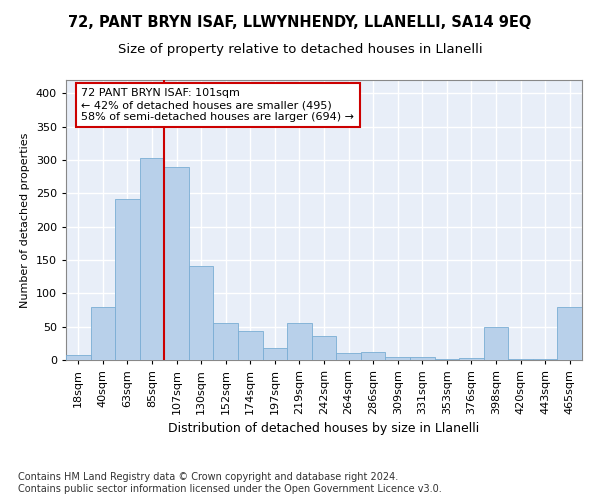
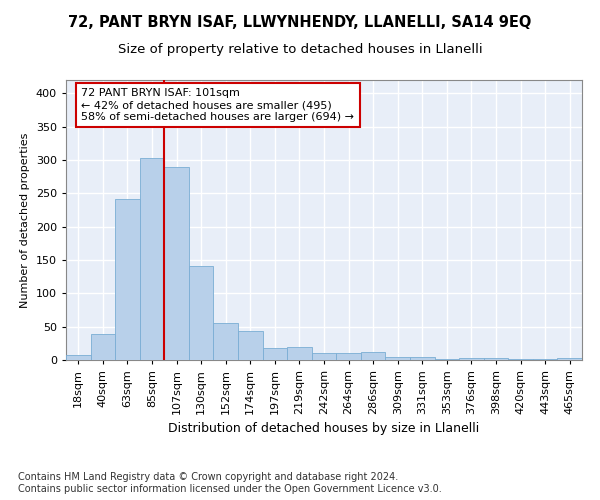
40sqm: 80 -> 39
219sqm: 56 -> 19
242sqm: 36 -> 10
398sqm: 50 -> 3
465sqm: 80 -> 3
